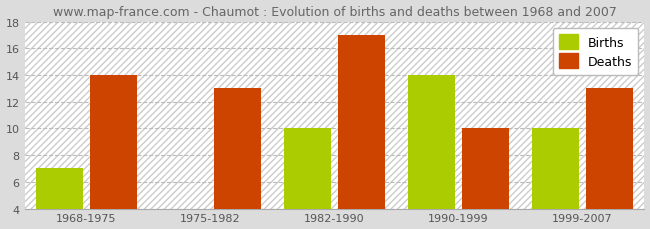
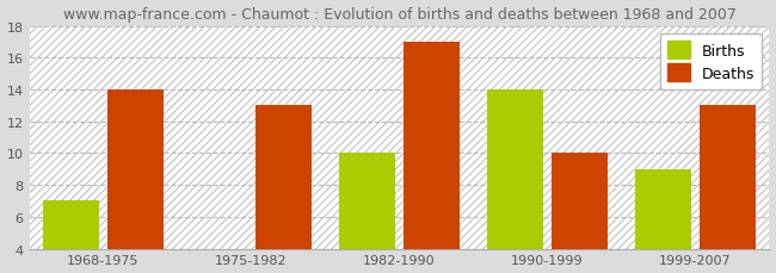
Births/1999-2007: 10 -> 9
